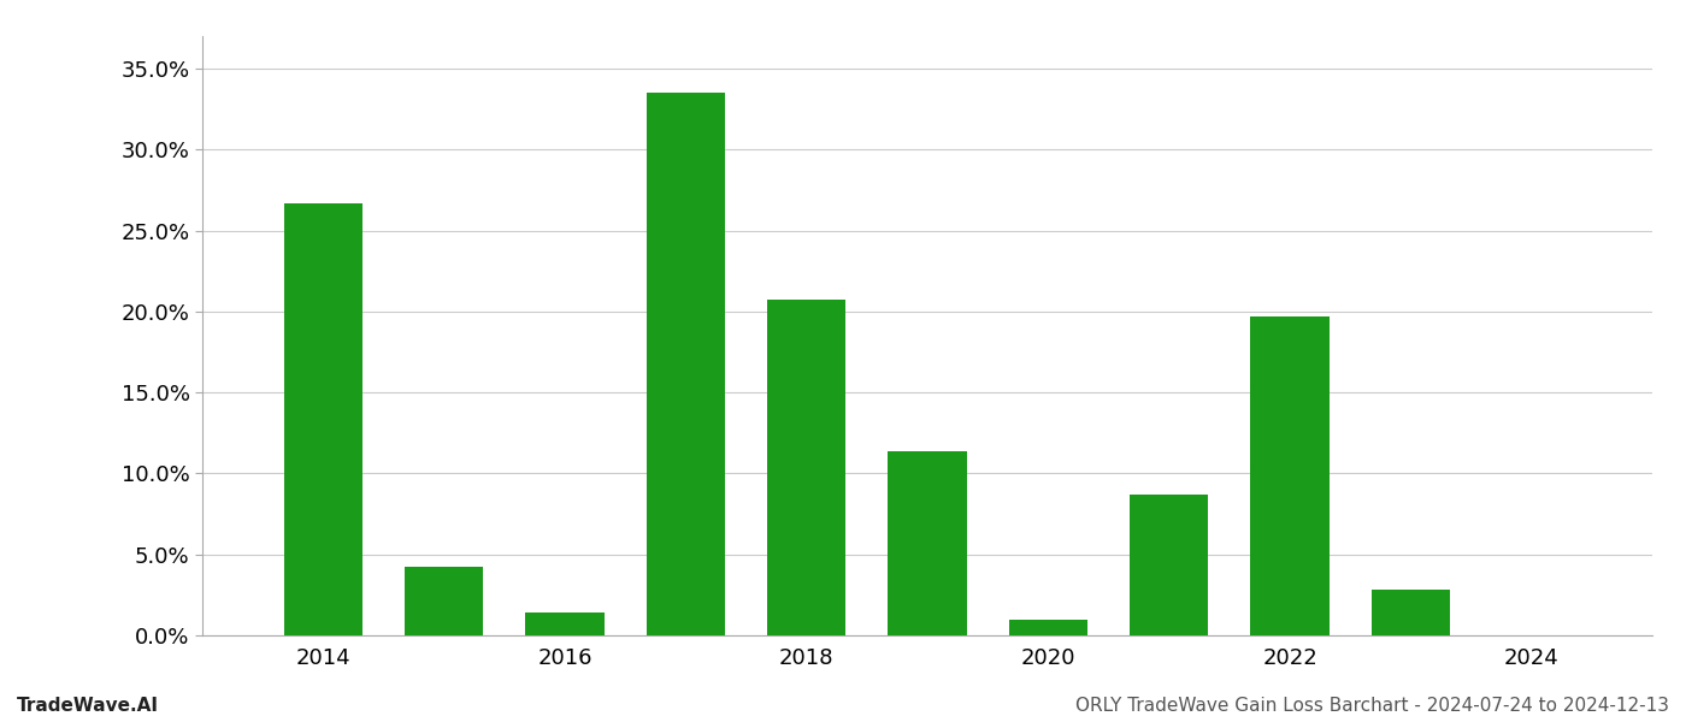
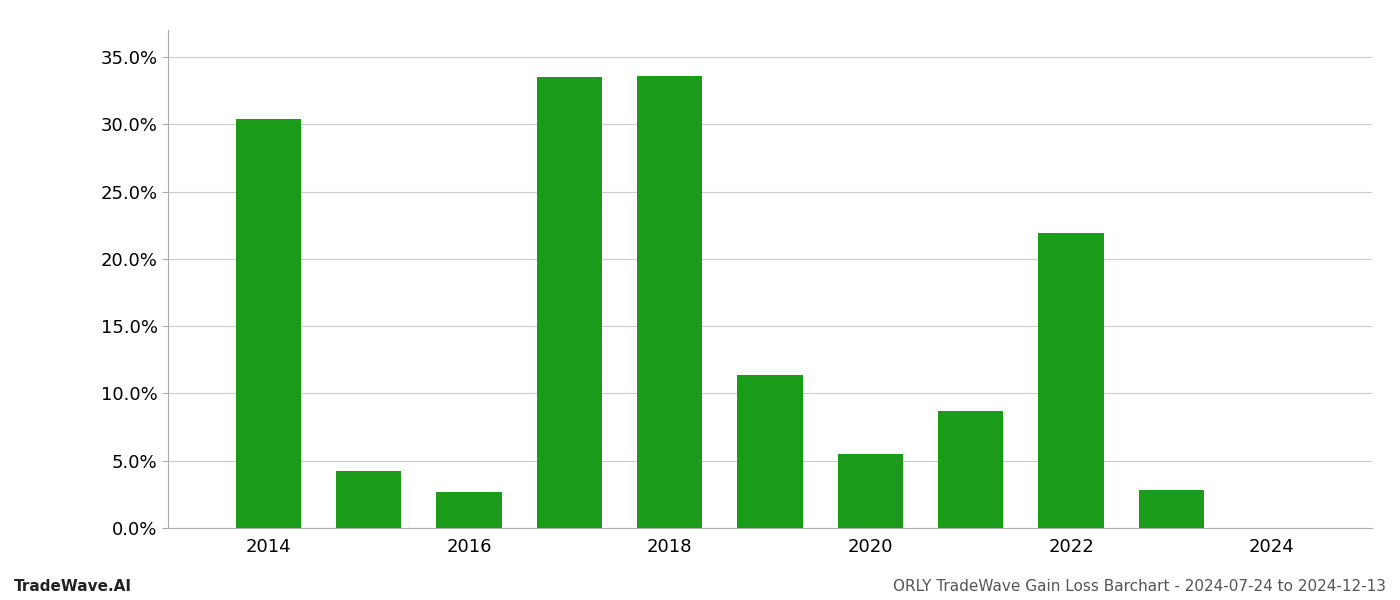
2014: 26.7% -> 30.4%
2016: 1.4% -> 2.7%
2018: 20.7% -> 33.6%
2020: 1.0% -> 5.5%
2022: 19.7% -> 21.9%
